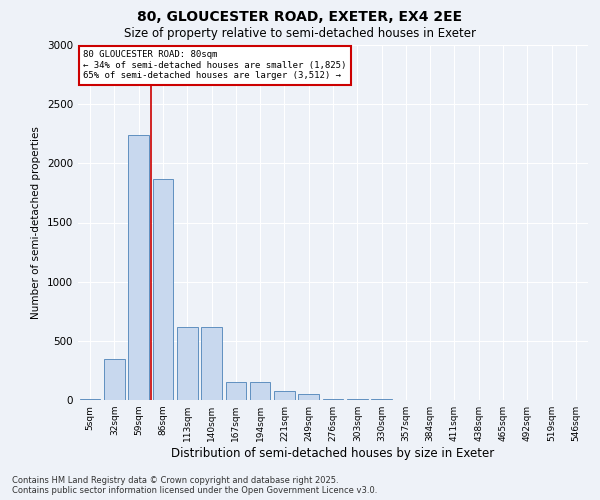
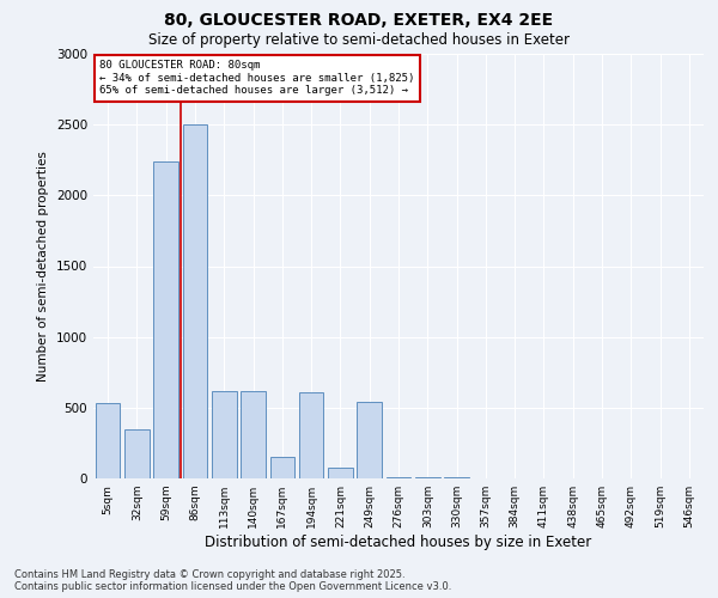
5sqm: 0 -> 530
86sqm: 1870 -> 2500
194sqm: 160 -> 610
249sqm: 50 -> 540
